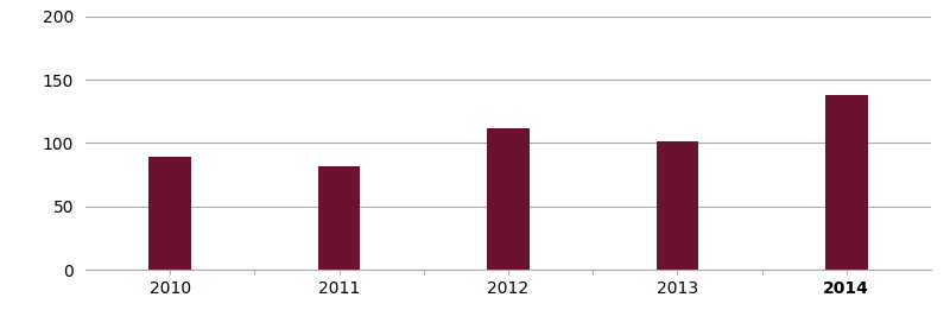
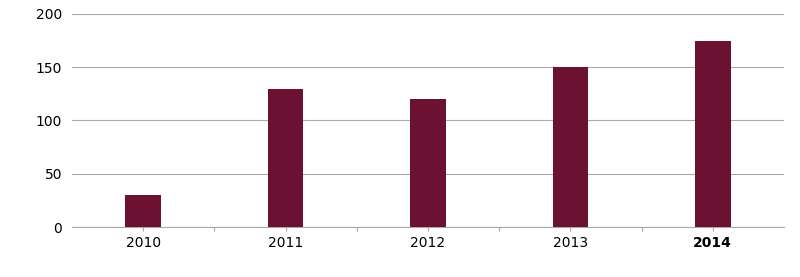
2010: 89 -> 30
2011: 82 -> 130
2012: 112 -> 120
2013: 101 -> 150
2014: 138 -> 175
